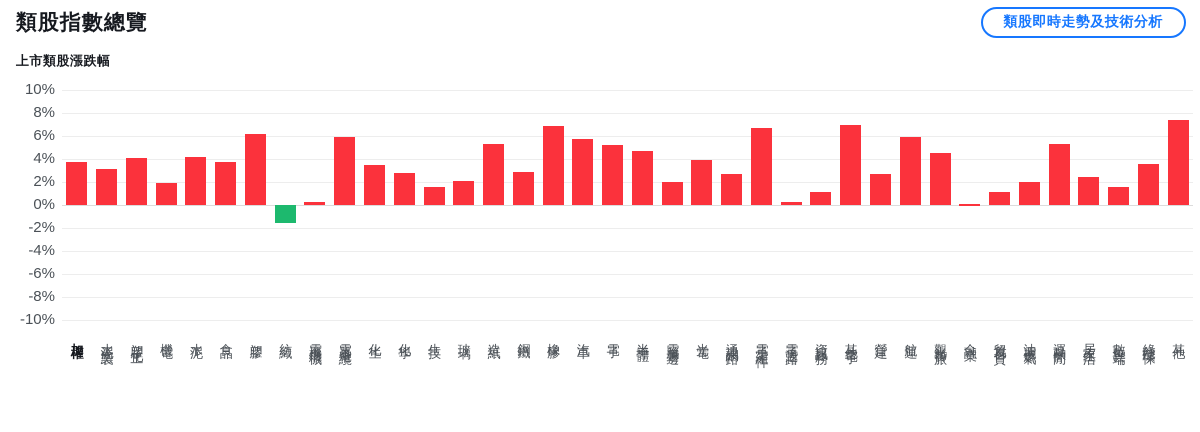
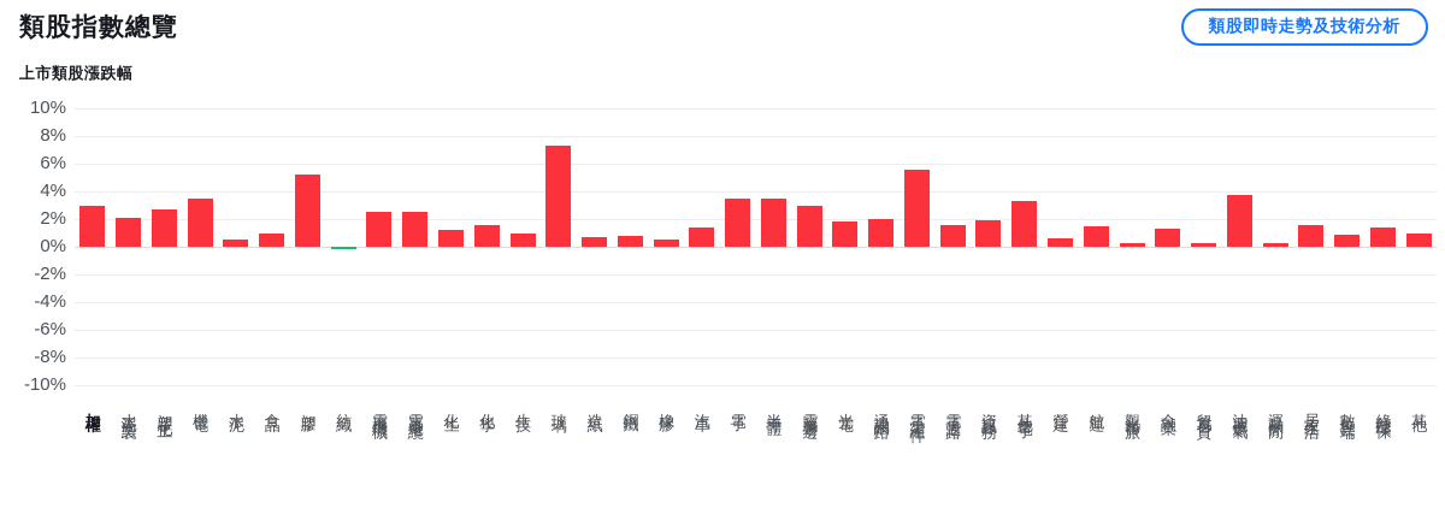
加權: 3.7% -> 3.0%
水泥窯製: 3.1% -> 2.1%
塑膠化工: 4.1% -> 2.7%
機電: 1.9% -> 3.5%
水泥: 4.2% -> 0.5%
食品: 3.7% -> 1.0%
塑膠: 6.2% -> 5.2%
紡織: -1.6% -> -0.1%
電機機械: 0.3% -> 2.5%
電器電纜: 5.9% -> 2.5%
化生: 3.5% -> 1.2%
化學: 2.8% -> 1.6%
生技: 1.6% -> 1.0%
玻璃: 2.1% -> 7.3%
造紙: 5.3% -> 0.7%
鋼鐵: 2.9% -> 0.8%
橡膠: 6.9% -> 0.5%
汽車: 5.7% -> 1.4%
電子: 5.2% -> 3.5%
半導體: 4.7% -> 3.5%
電腦週邊: 2.0% -> 3.0%
光電: 3.9% -> 1.8%
通訊網路: 2.7% -> 2.0%
電子零組件: 6.7% -> 5.6%
電子通路: 0.3% -> 1.6%
資訊服務: 1.1% -> 1.9%
其他電子: 7.0% -> 3.3%
營建: 2.7% -> 0.6%
航運: 5.9% -> 1.5%
觀光餐旅: 4.5% -> 0.3%
金融業: 0.1% -> 1.3%
貿易百貨: 1.1% -> 0.3%
油電燃氣: 2.0% -> 3.7%
運動休閒: 5.3% -> 0.2%
居家生活: 2.4% -> 1.6%
數位雲端: 1.6% -> 0.9%
綠能環保: 3.6% -> 1.4%
其他: 7.4% -> 1.0%
